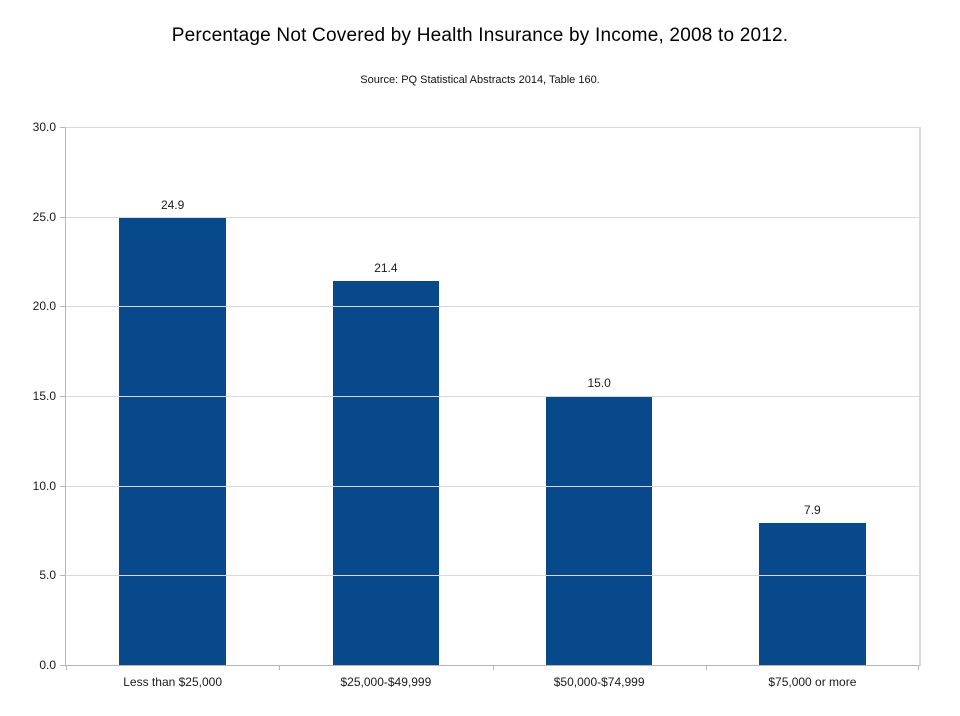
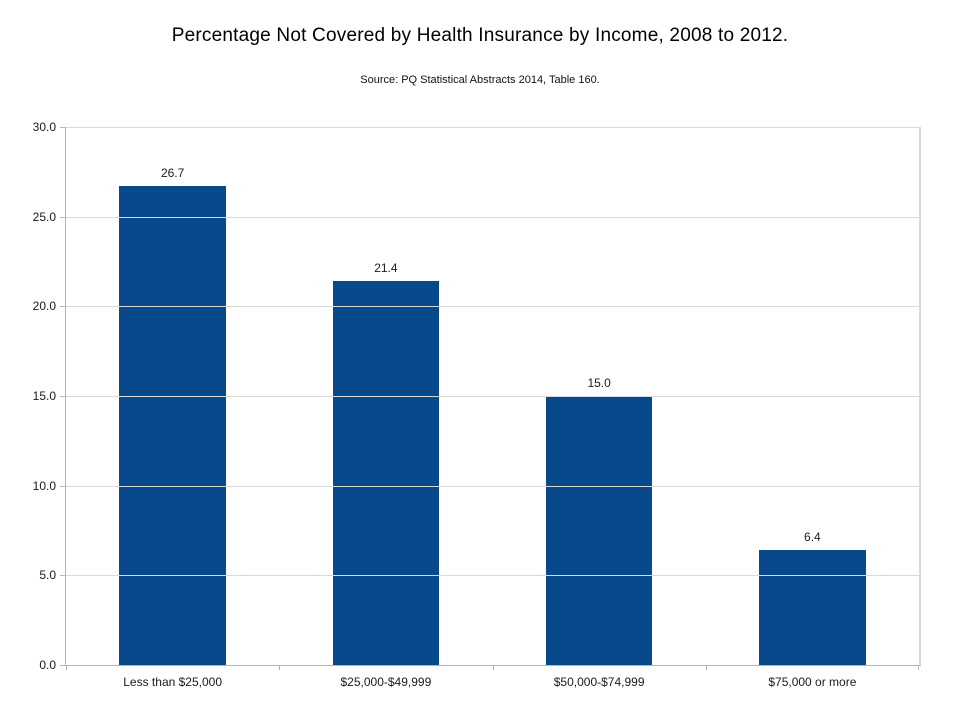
Less than $25,000: 24.9 -> 26.7
$75,000 or more: 7.9 -> 6.4
